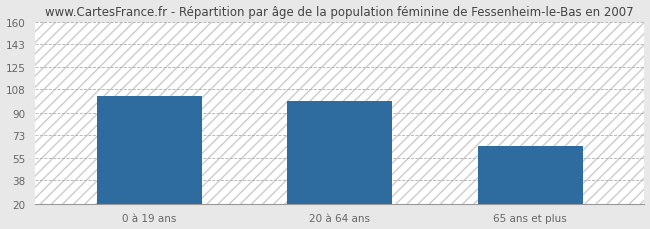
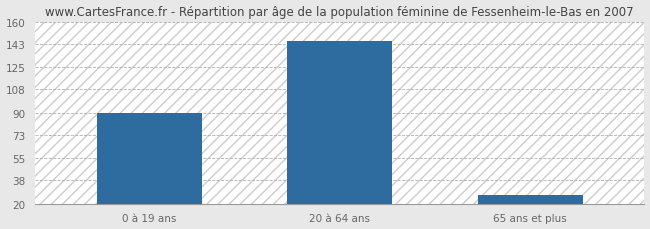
0 à 19 ans: 103 -> 90
20 à 64 ans: 99 -> 145
65 ans et plus: 64 -> 27
